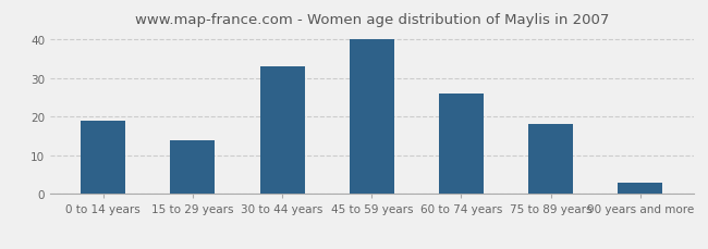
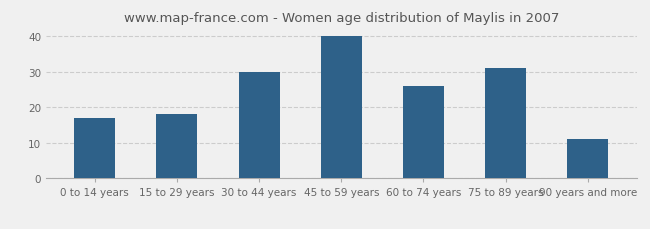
0 to 14 years: 19 -> 17
15 to 29 years: 14 -> 18
30 to 44 years: 33 -> 30
75 to 89 years: 18 -> 31
90 years and more: 3 -> 11
